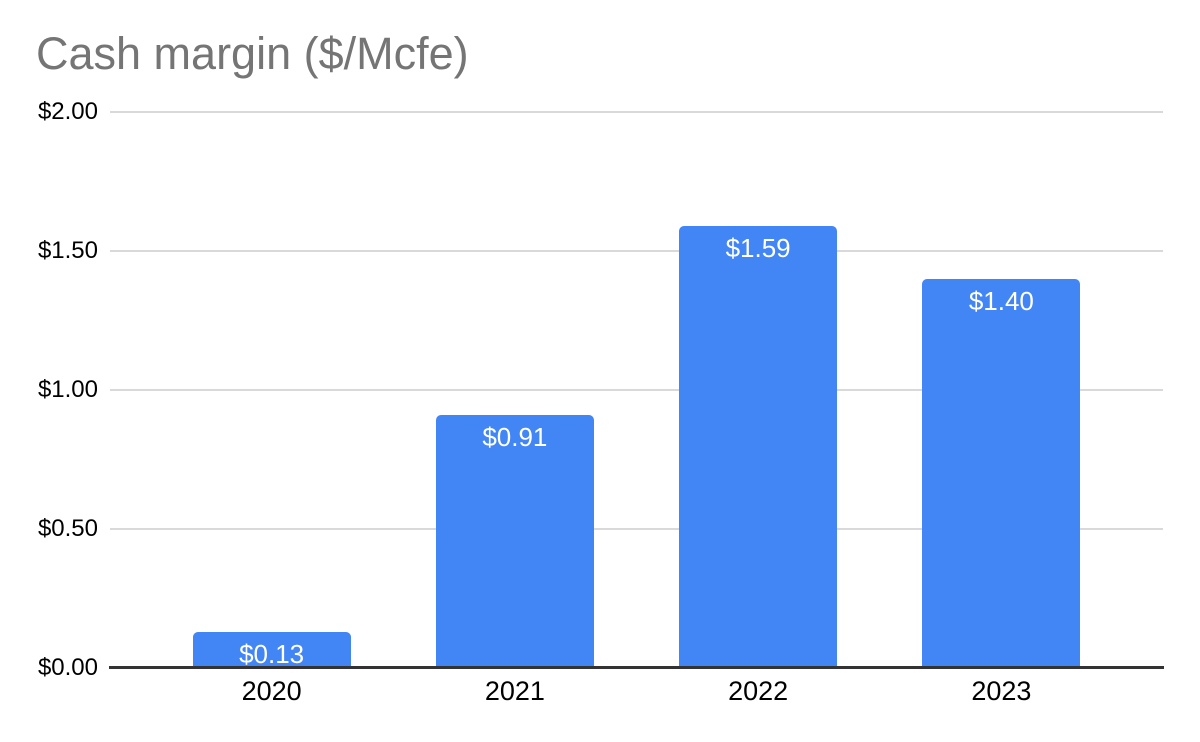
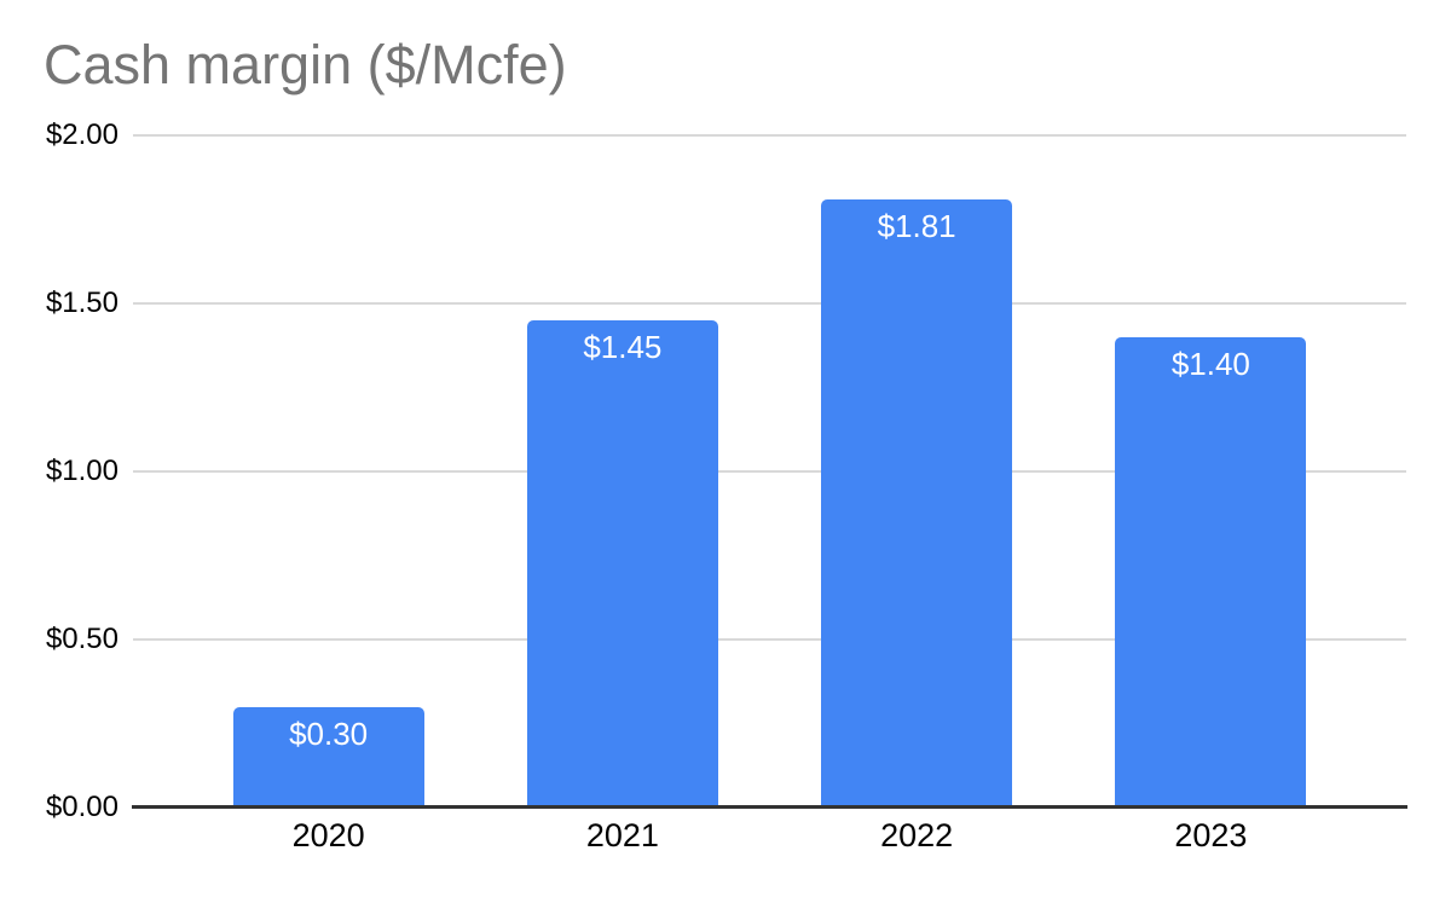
2020: $0.13 -> $0.30
2021: $0.91 -> $1.45
2022: $1.59 -> $1.81
